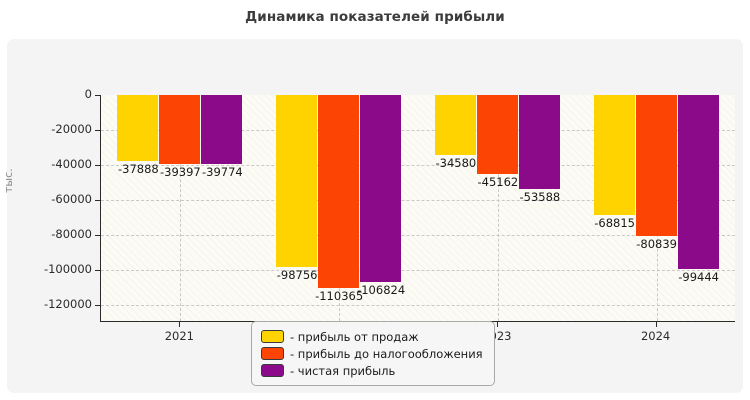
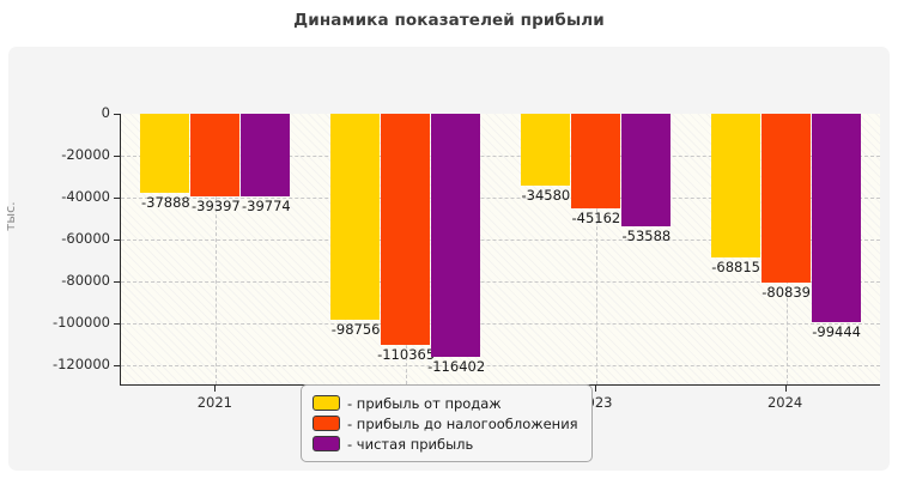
- чистая прибыль/2022: -106824 -> -116402
